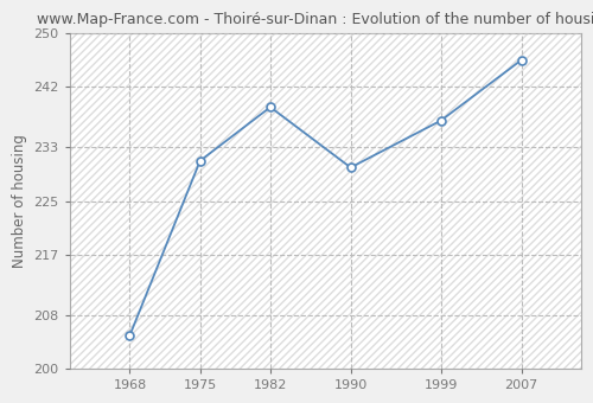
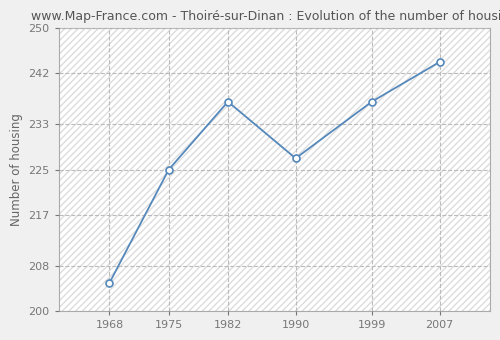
1975: 231 -> 225
1982: 239 -> 237
1990: 230 -> 227
2007: 246 -> 244
